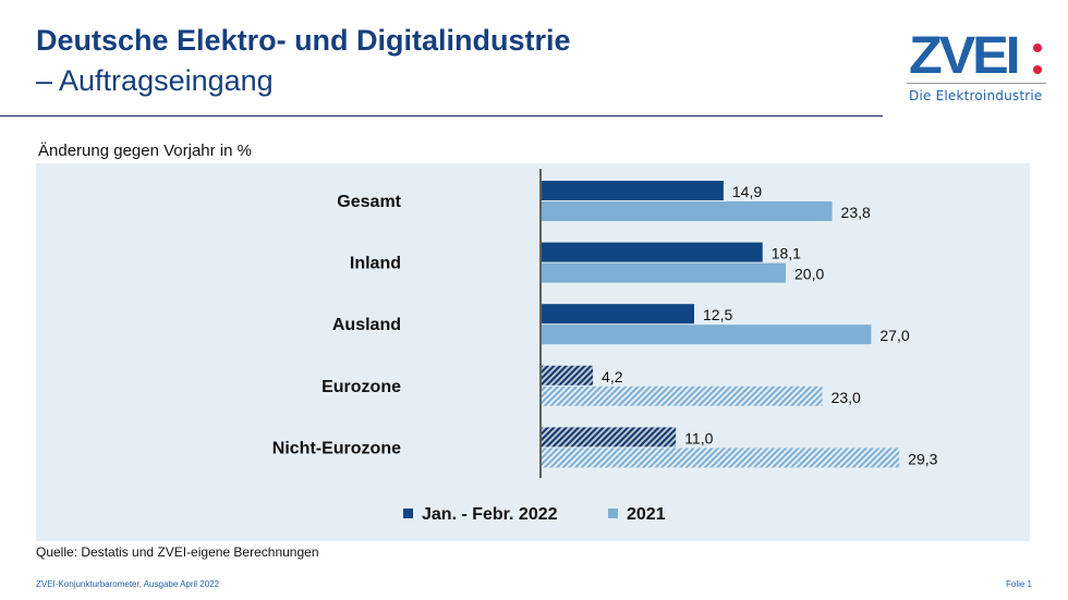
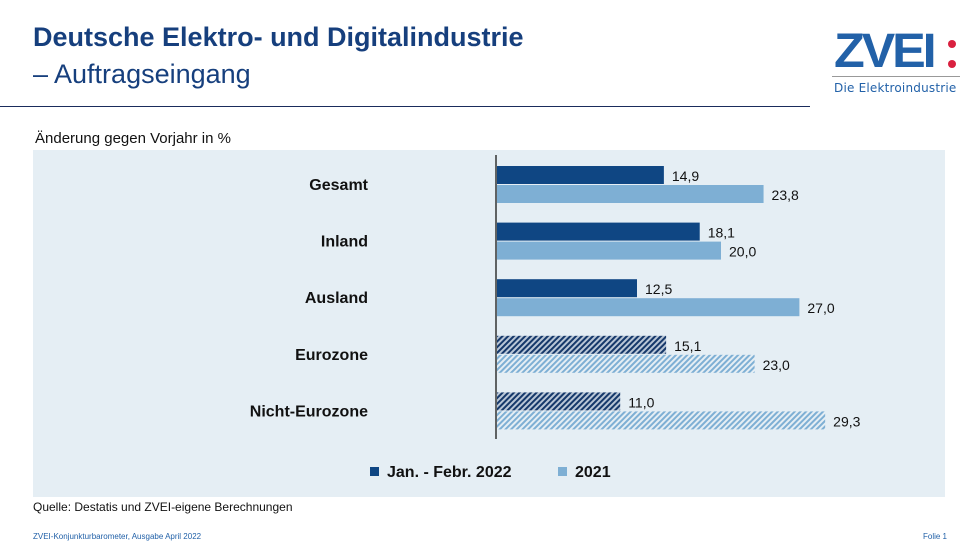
Jan. - Febr. 2022/Eurozone: 4,2 -> 15,1
